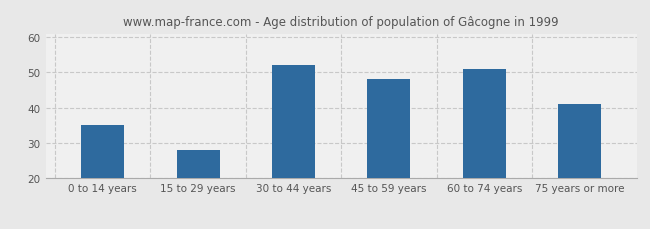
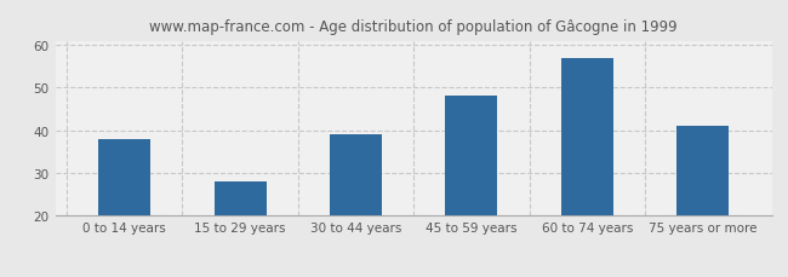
0 to 14 years: 35 -> 38
30 to 44 years: 52 -> 39
60 to 74 years: 51 -> 57
